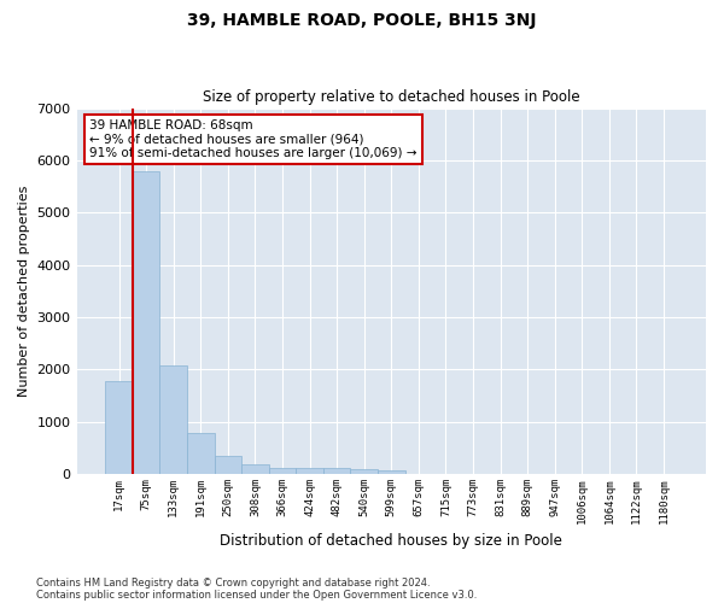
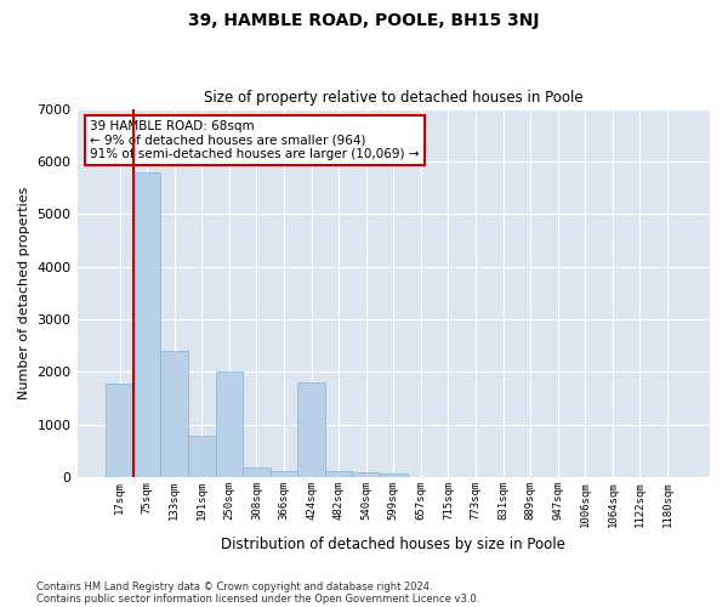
133sqm: 2080 -> 2400
250sqm: 350 -> 2000
424sqm: 110 -> 1800
